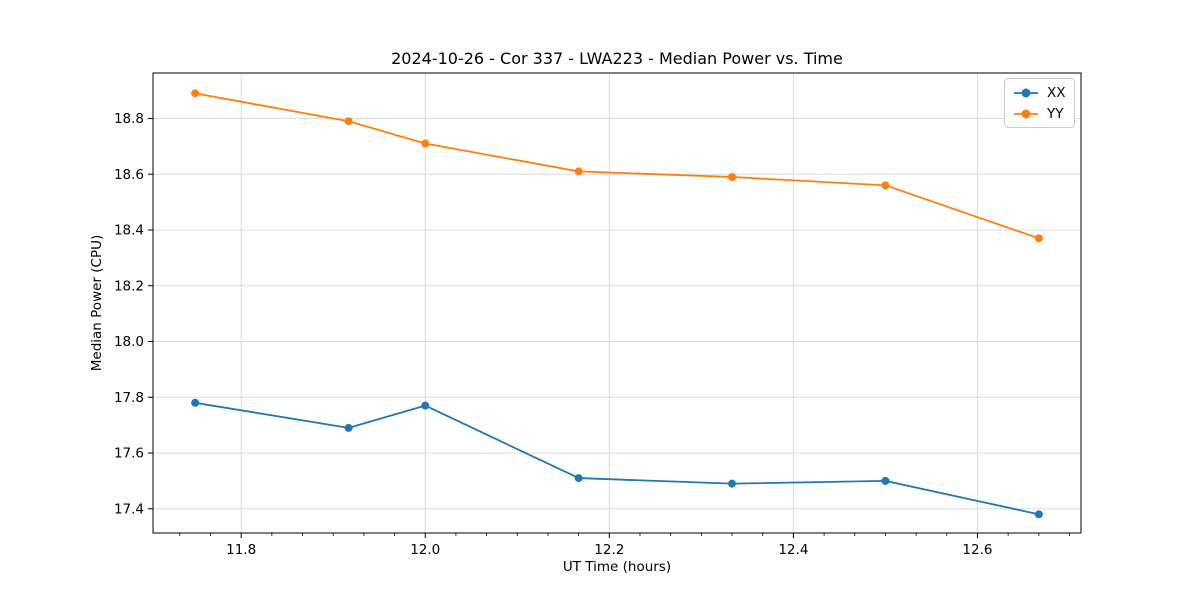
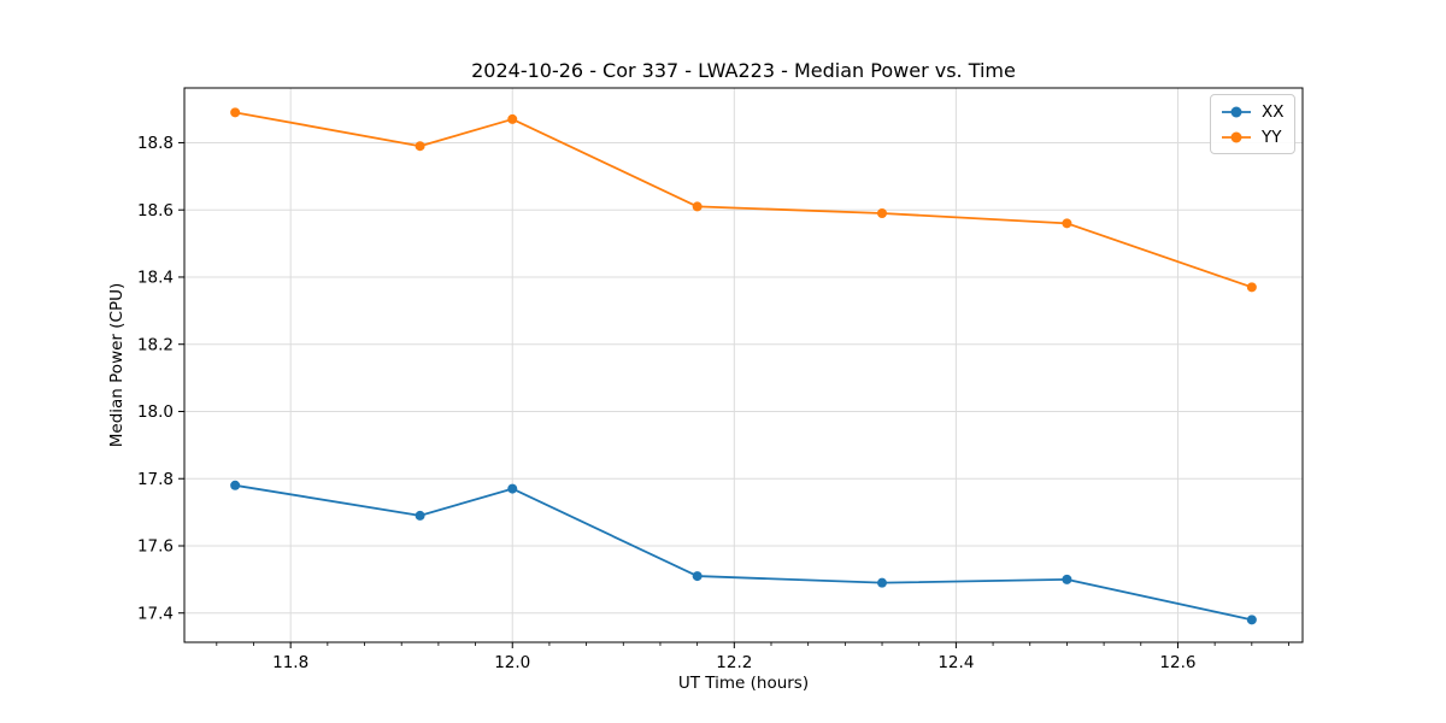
YY/12.0: 18.71 -> 18.87
